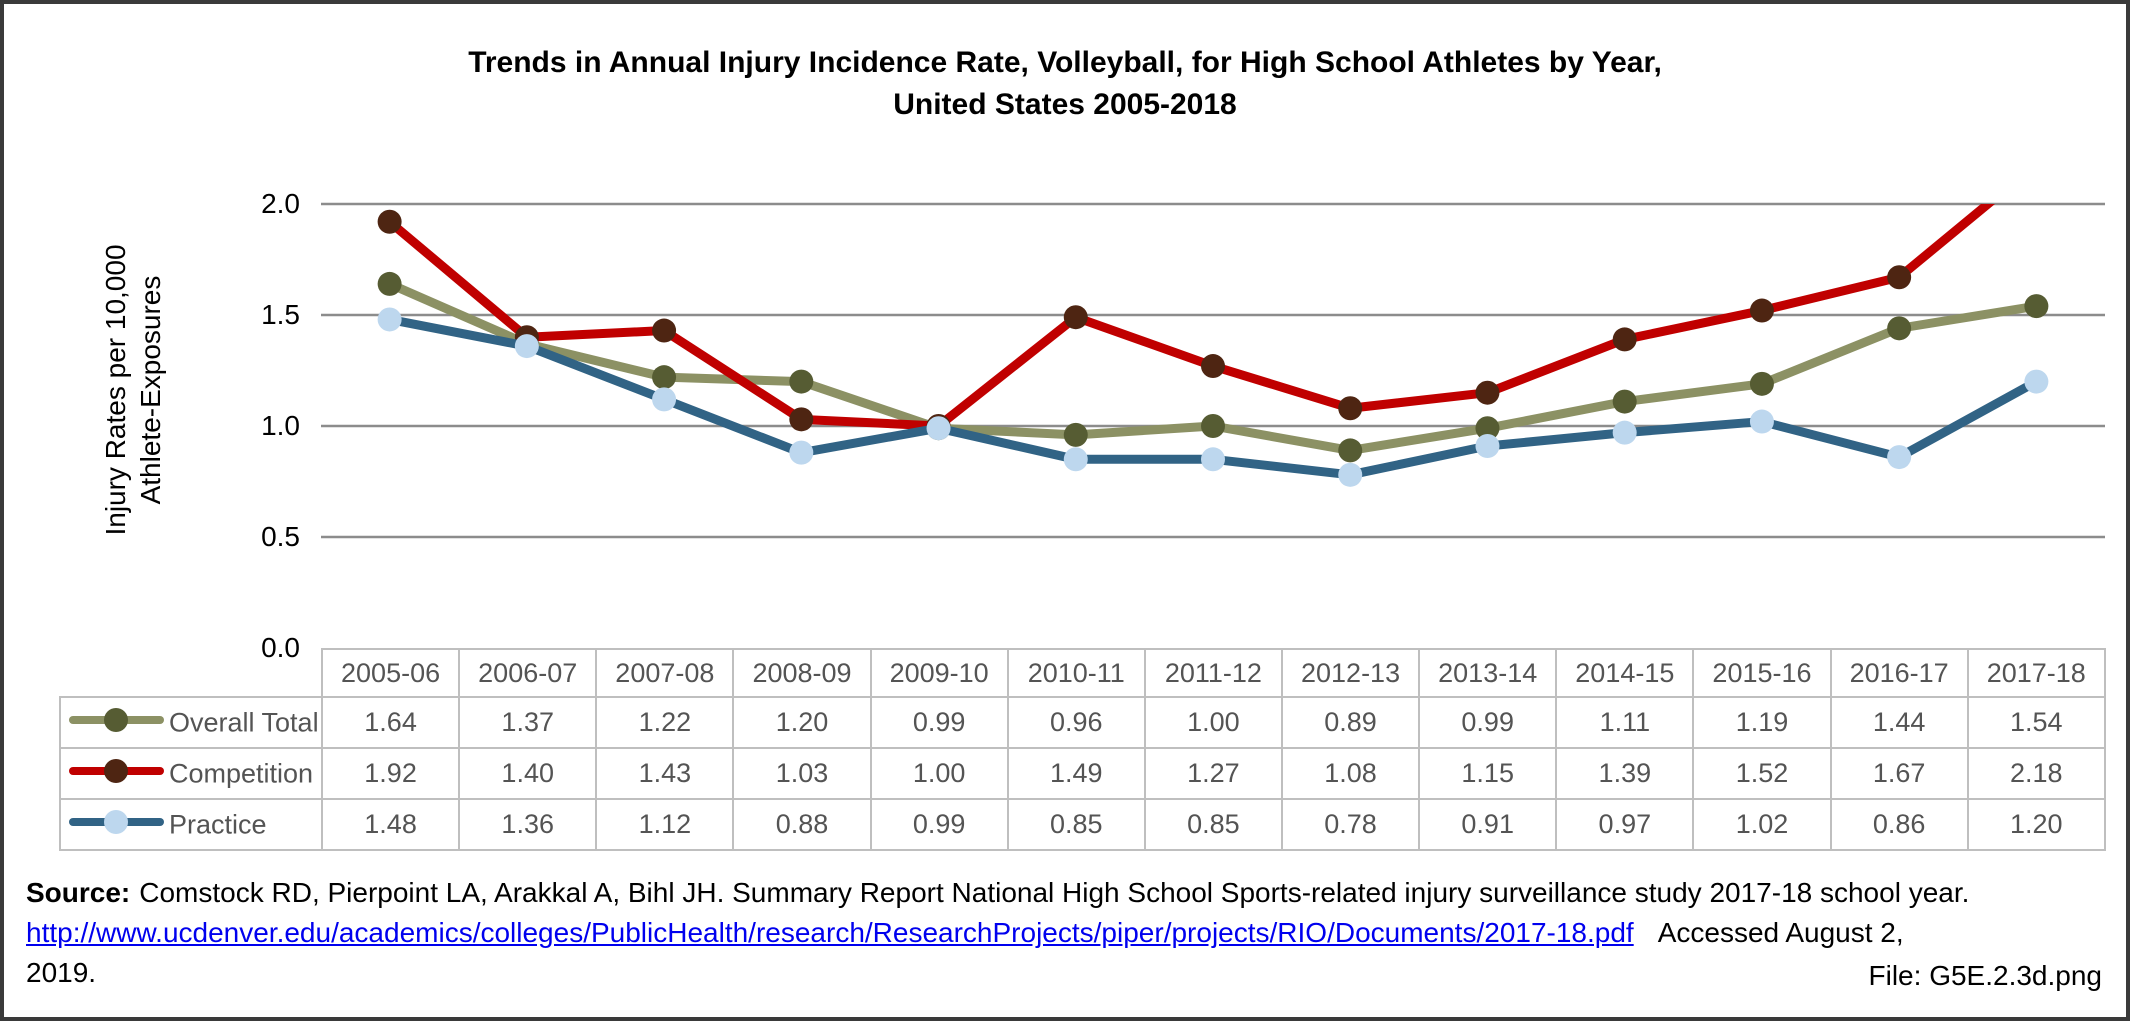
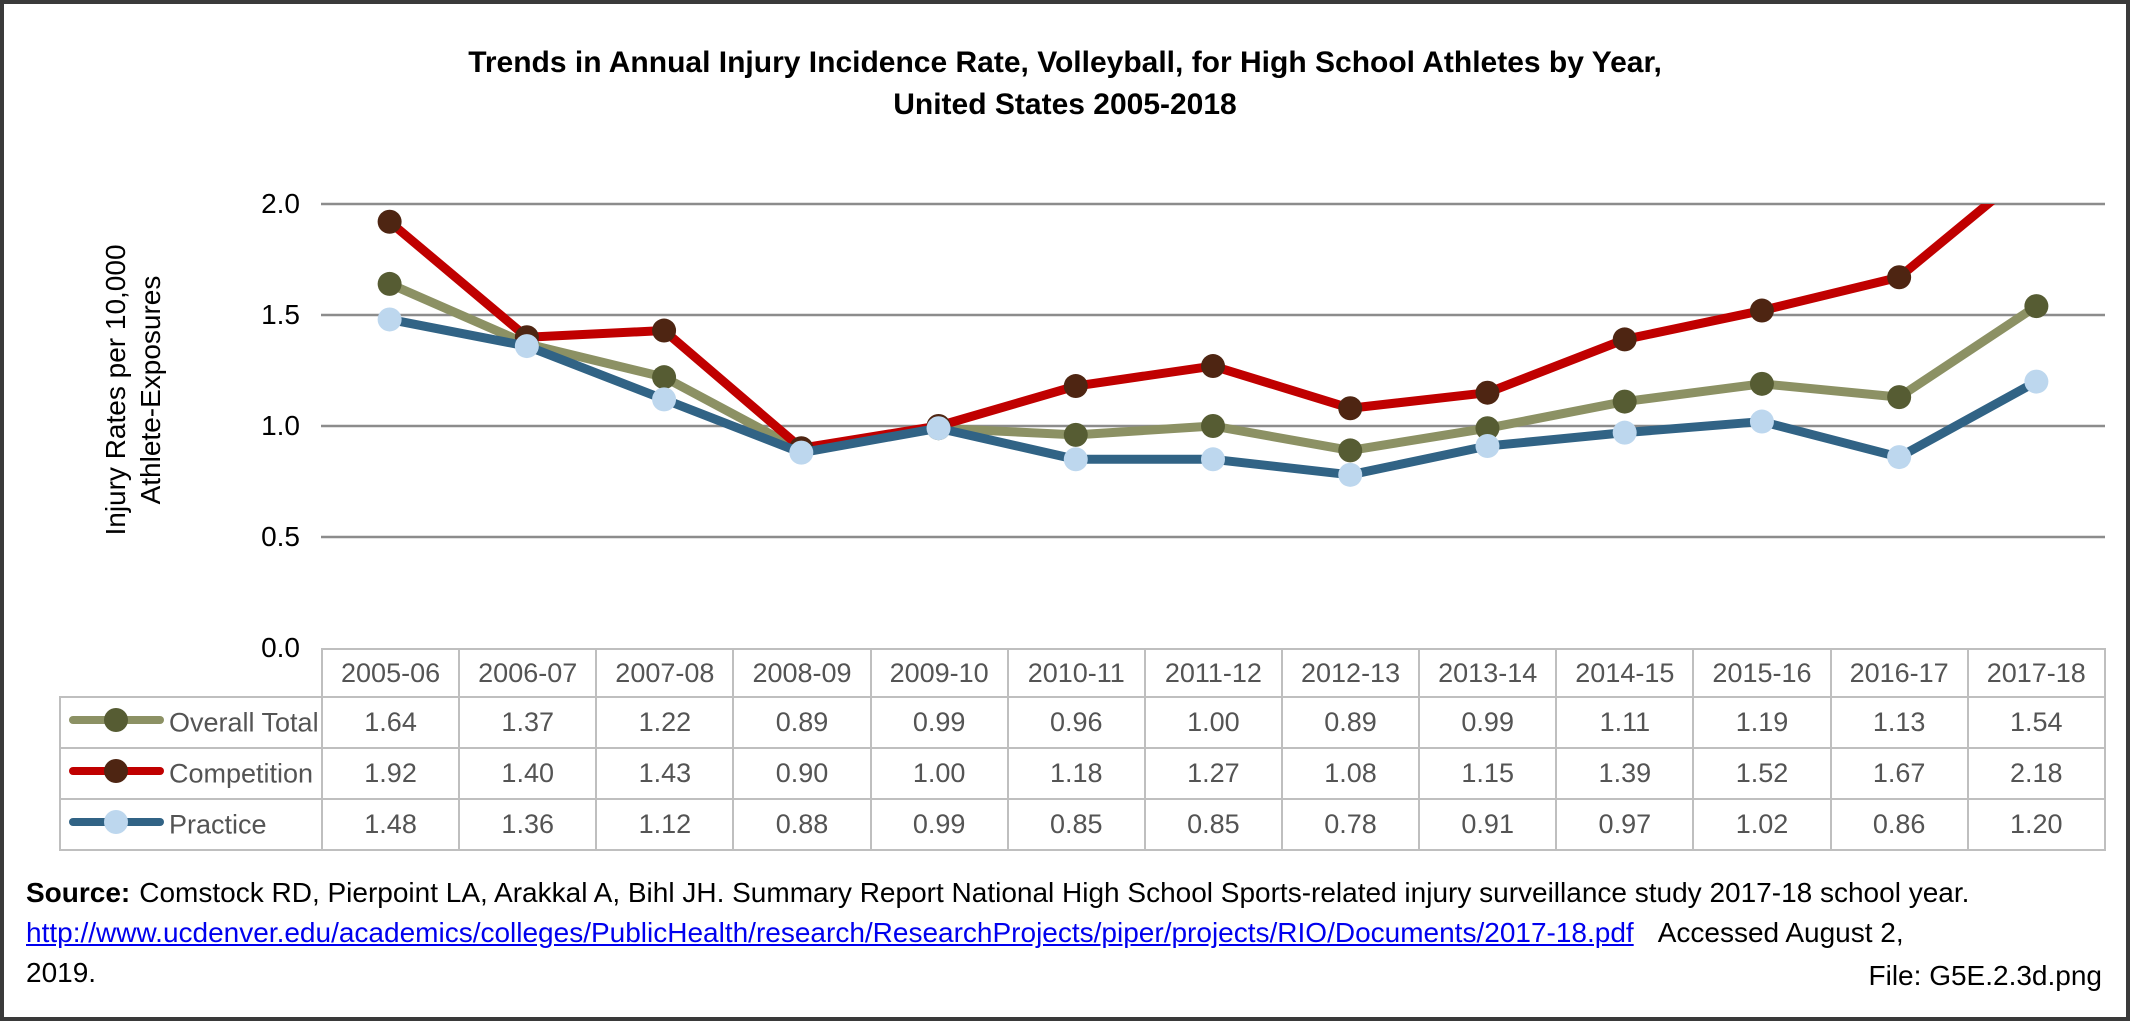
Overall Total/2008-09: 1.20 -> 0.89
Competition/2008-09: 1.03 -> 0.90
Competition/2010-11: 1.49 -> 1.18
Overall Total/2016-17: 1.44 -> 1.13
